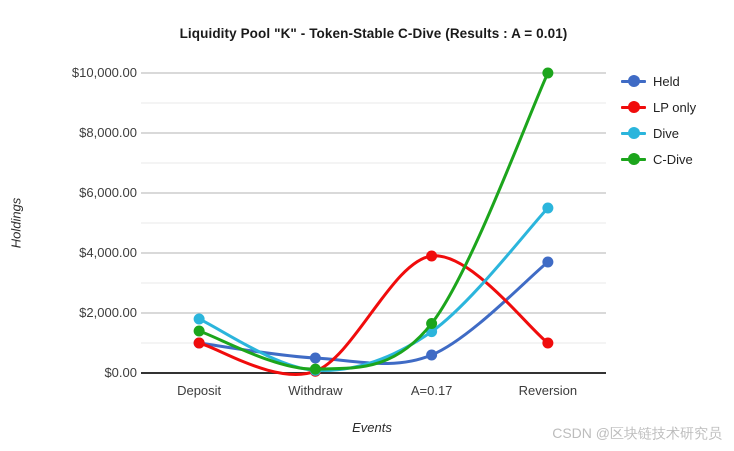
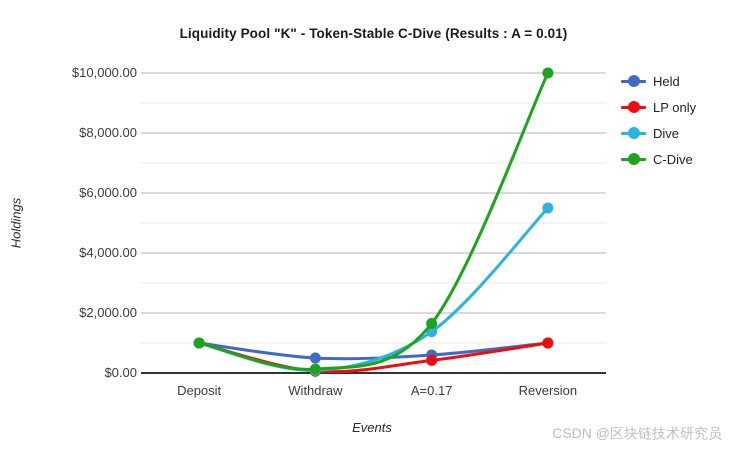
Dive/Deposit: $1800 -> $1000
C-Dive/Deposit: $1400 -> $1000
LP only/A=0.17: $3900 -> $400
Held/Reversion: $3700 -> $1000
